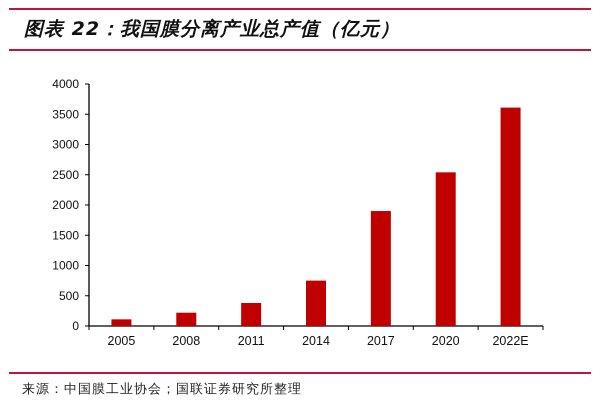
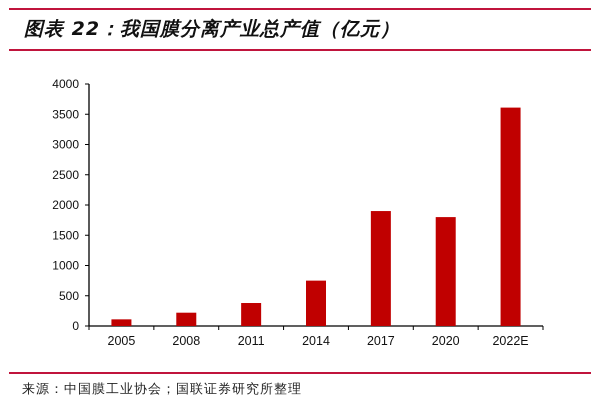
2020: 2500 -> 1800
